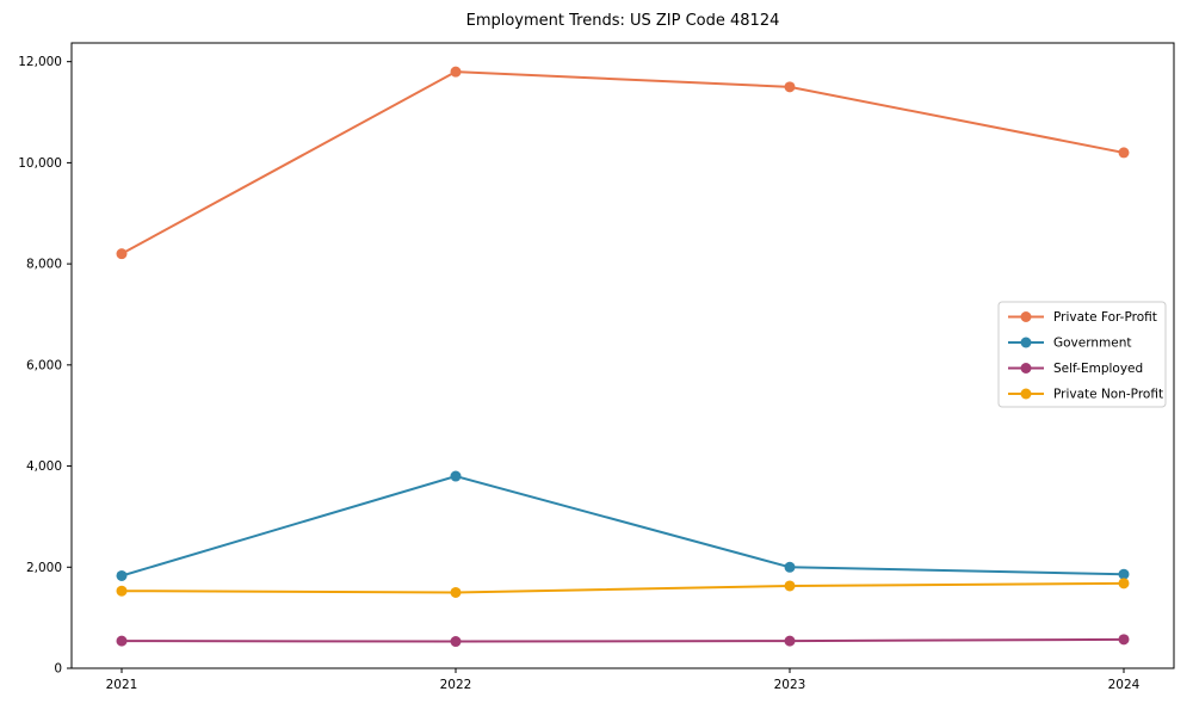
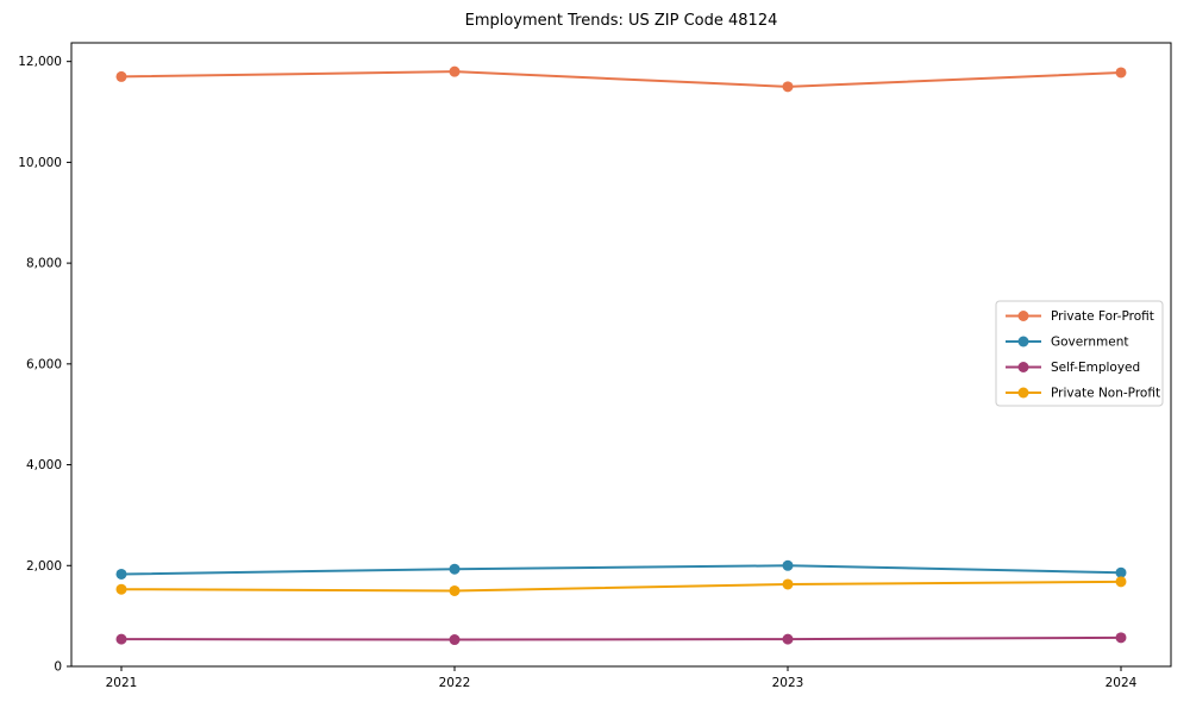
Private For-Profit/2021: 8200 -> 11700
Government/2022: 3800 -> 1900
Private For-Profit/2024: 10200 -> 11800
